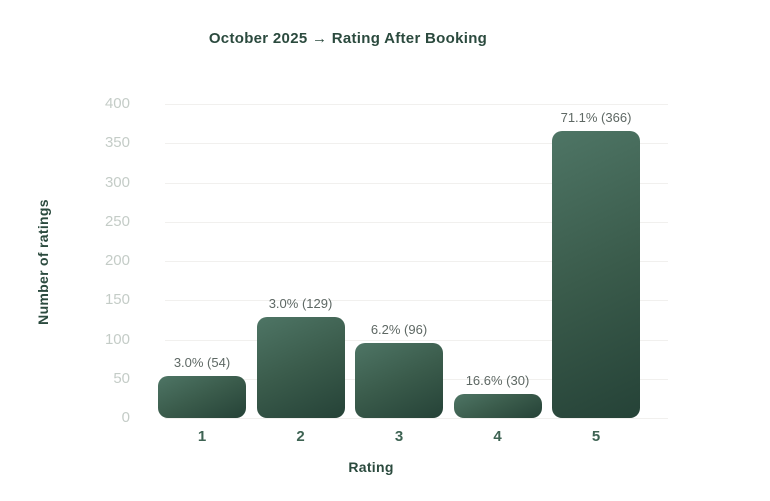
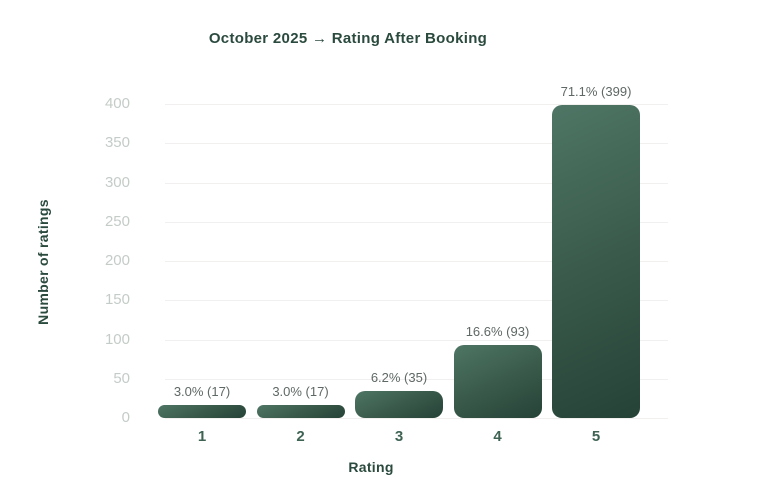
1: 54 -> 17
2: 129 -> 17
3: 96 -> 35
4: 30 -> 93
5: 366 -> 399
